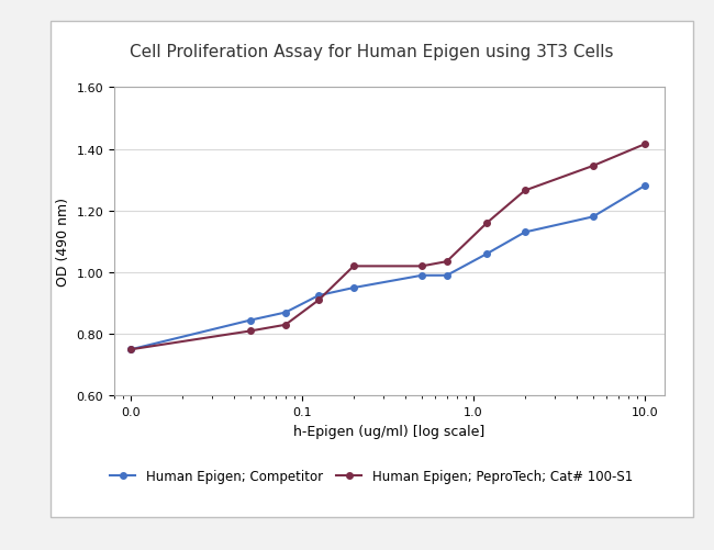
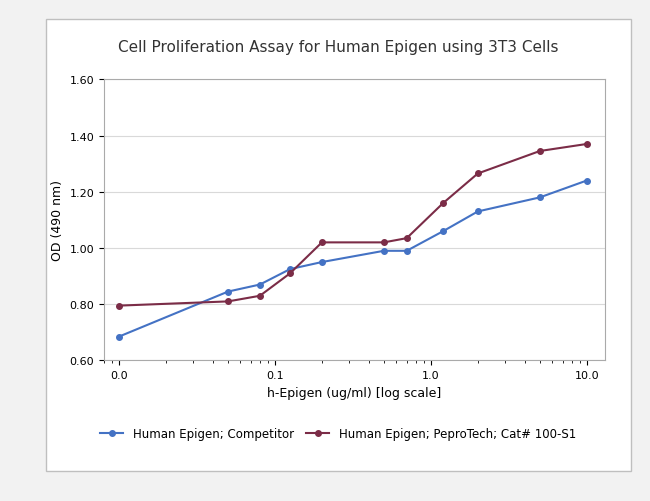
Human Epigen; Competitor/0.0: 0.750 -> 0.685
Human Epigen; PeproTech; Cat# 100-S1/0.0: 0.750 -> 0.795
Human Epigen; Competitor/10.0: 1.280 -> 1.240
Human Epigen; PeproTech; Cat# 100-S1/10.0: 1.415 -> 1.370
